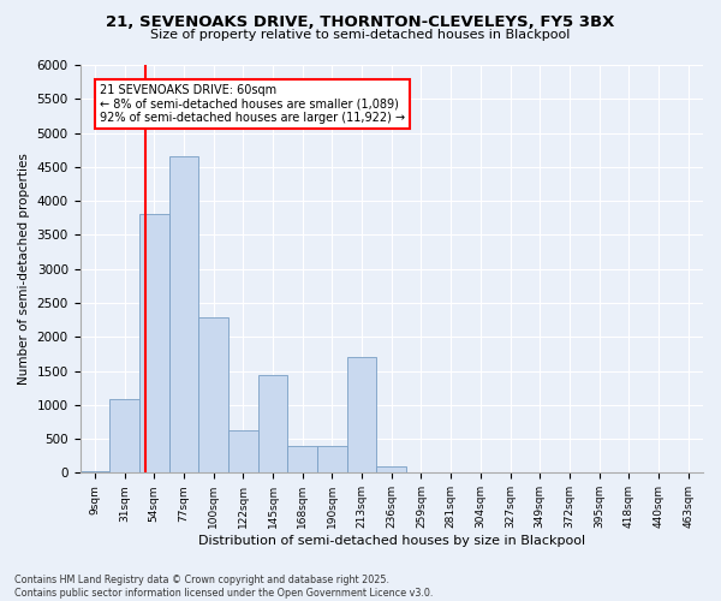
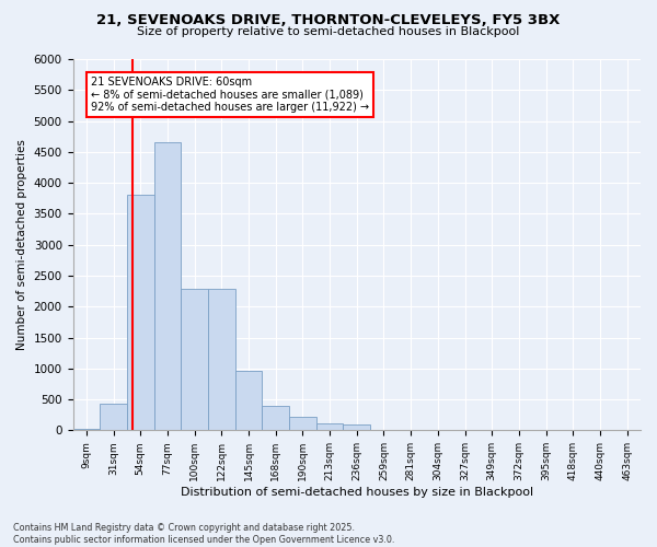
31sqm: 1080 -> 430
122sqm: 620 -> 2280
145sqm: 1440 -> 960
190sqm: 400 -> 210
213sqm: 1700 -> 110
